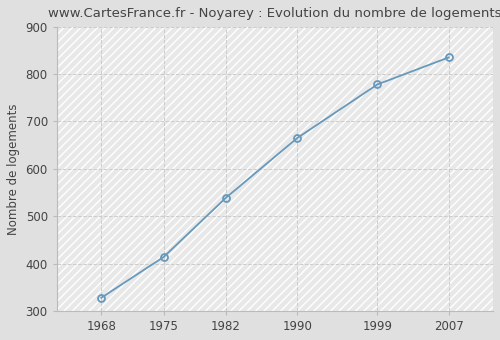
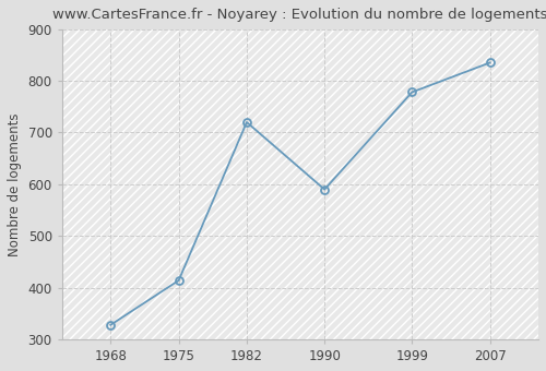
1982: 539 -> 720
1990: 665 -> 590
